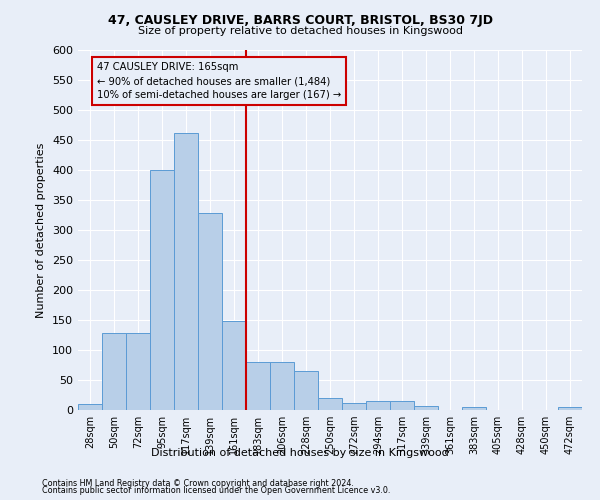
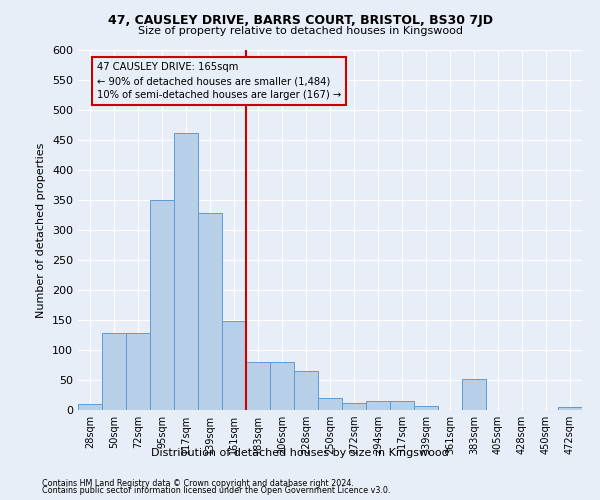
95sqm: 400 -> 350
383sqm: 5 -> 52
